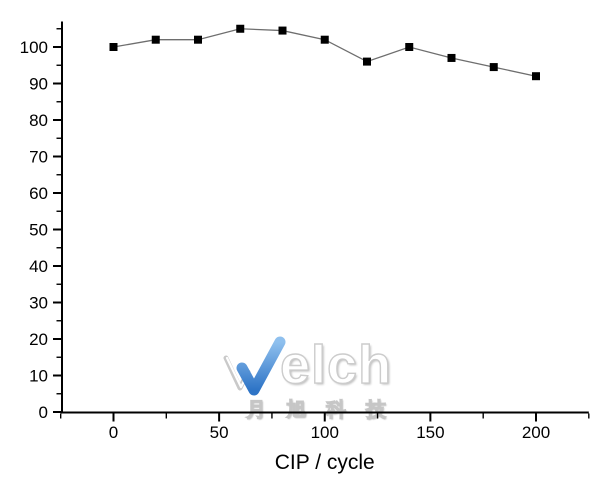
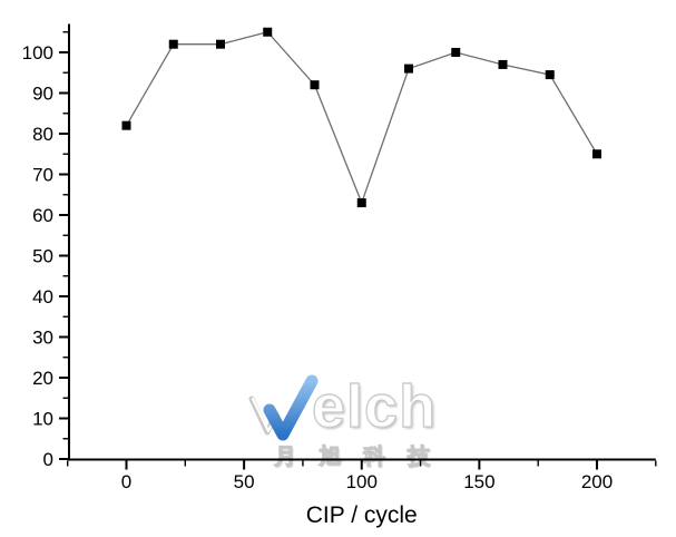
0: 100 -> 82
80: 104 -> 92
100: 102 -> 63
200: 92 -> 75
